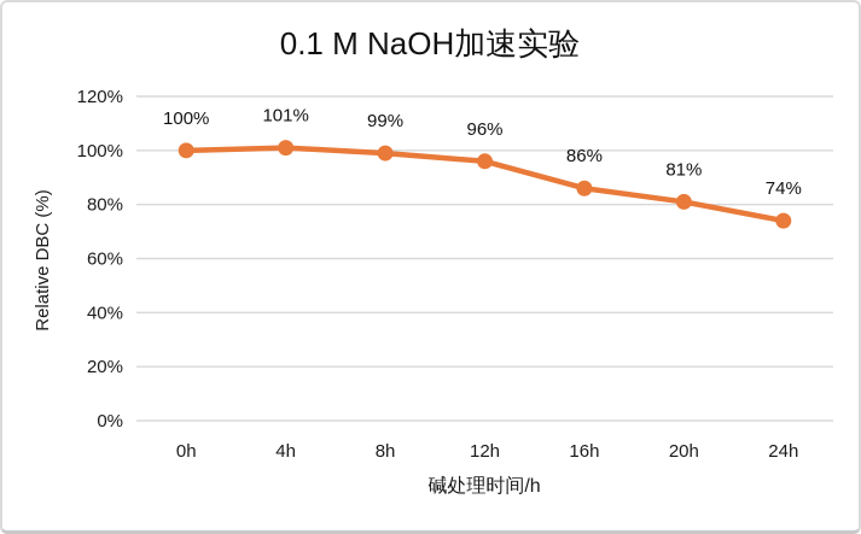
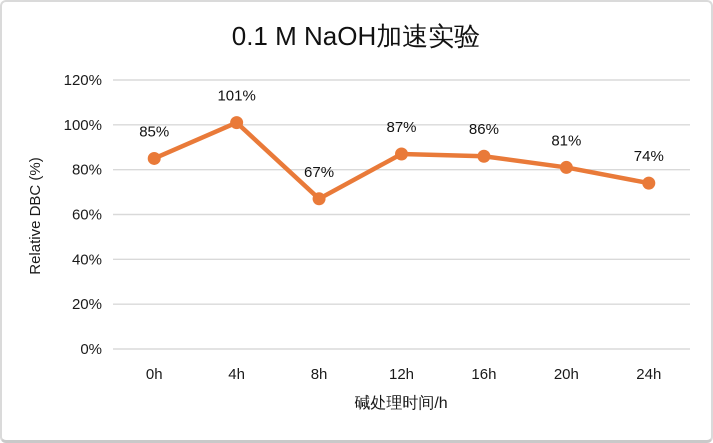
0h: 100% -> 85%
8h: 99% -> 67%
12h: 96% -> 87%
